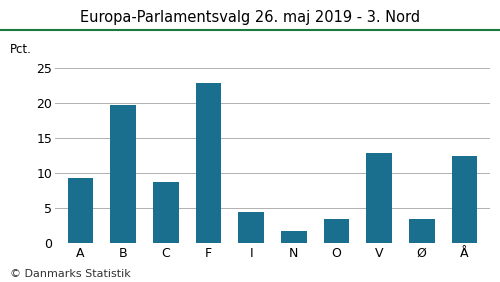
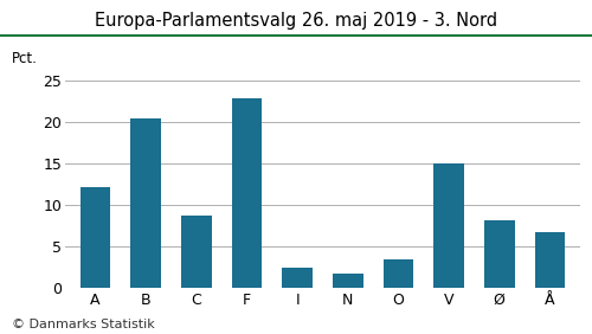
A: 9.2 -> 12.1
B: 19.6 -> 20.4
I: 4.4 -> 2.4
V: 12.8 -> 14.9
Ø: 3.4 -> 8.1
Å: 12.4 -> 6.6
